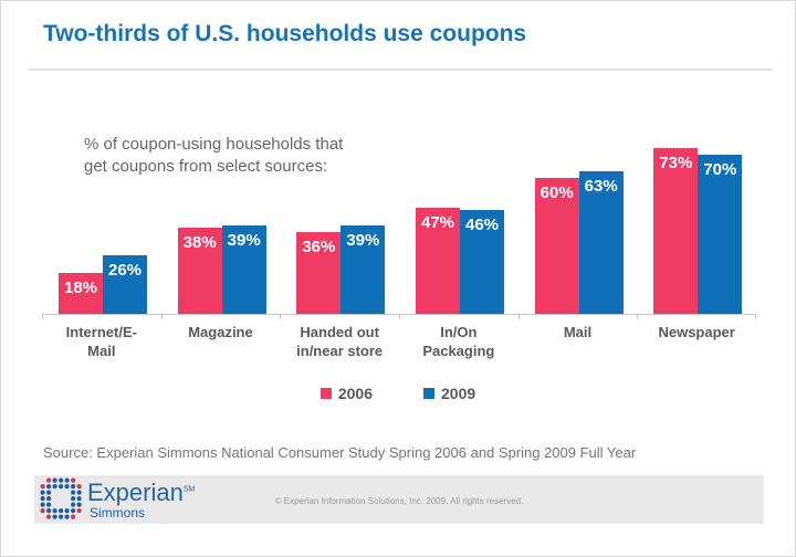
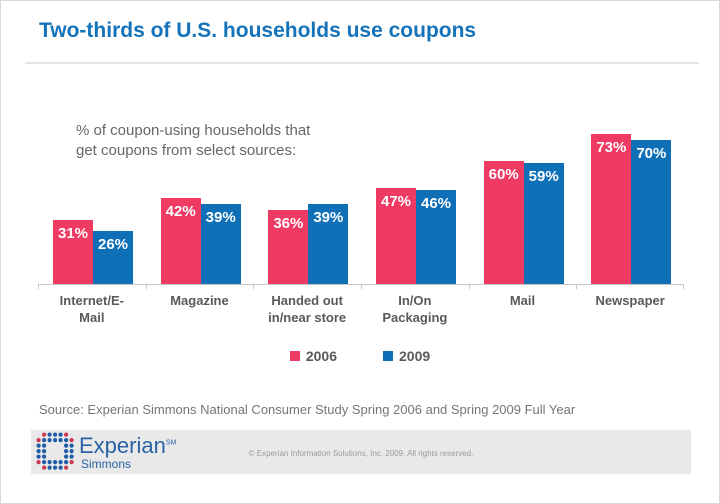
2006/Internet/E- Mail: 18% -> 31%
2006/Magazine: 38% -> 42%
2009/Mail: 63% -> 59%
